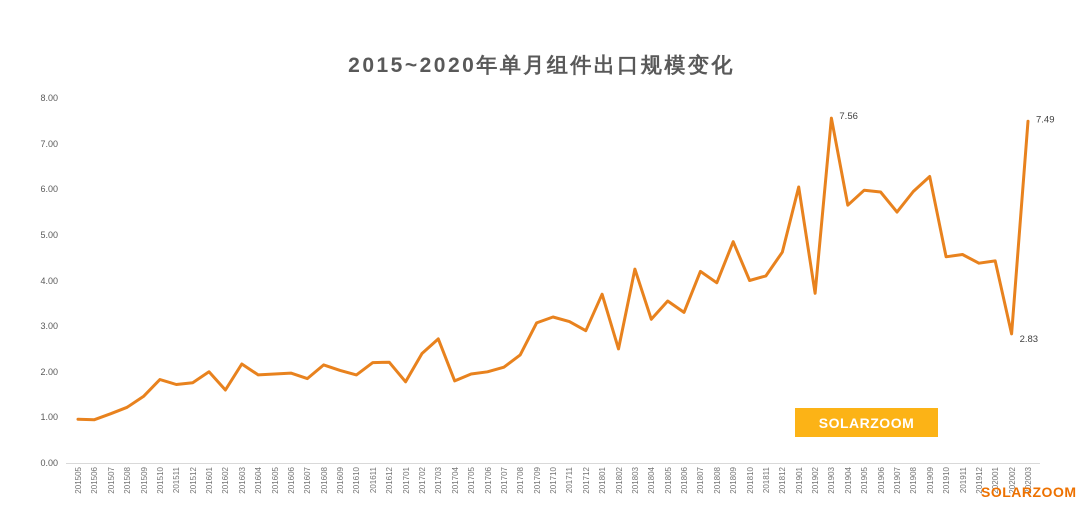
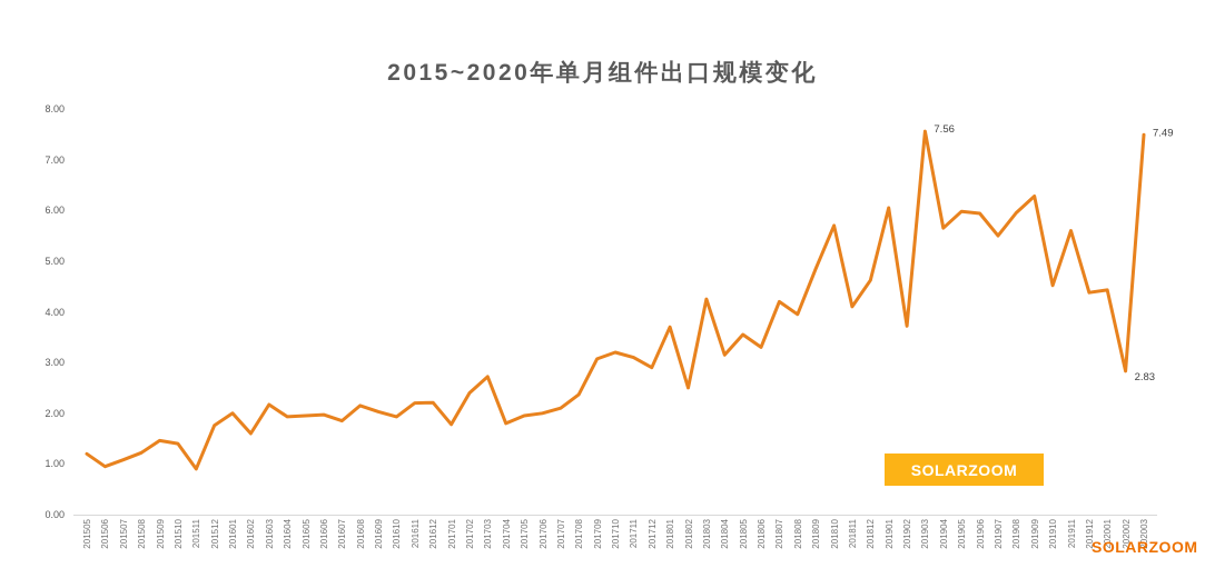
201505: 1.0 -> 1.2
201510: 1.8 -> 1.4
201511: 1.7 -> 0.9
201810: 4.0 -> 5.7
201911: 4.6 -> 5.6
